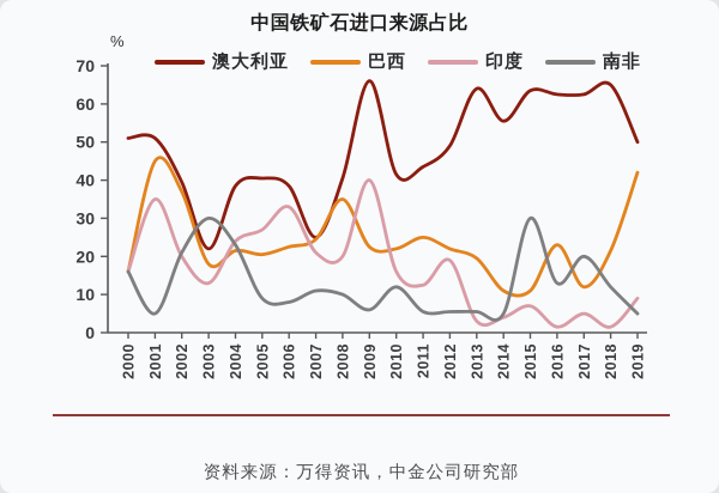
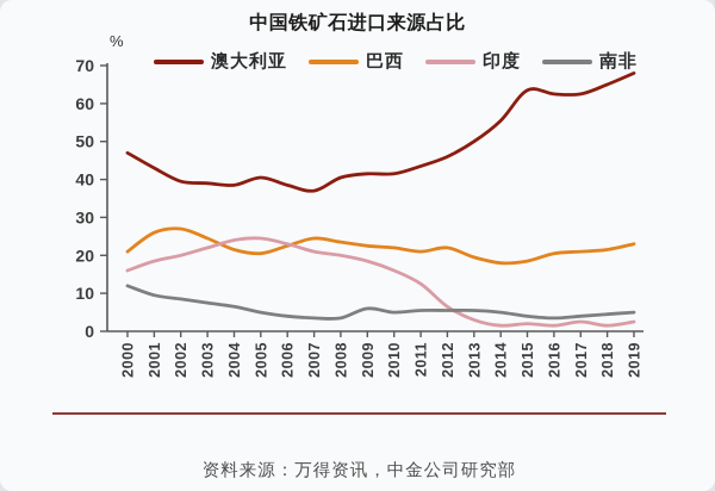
澳大利亚/2000: 51 -> 47
巴西/2000: 16 -> 21
南非/2000: 16 -> 12
澳大利亚/2001: 51 -> 43
巴西/2001: 45 -> 26
印度/2001: 35 -> 18
南非/2001: 5 -> 10
巴西/2002: 37 -> 27
南非/2002: 21 -> 8
澳大利亚/2003: 22 -> 39
巴西/2003: 18 -> 24
印度/2003: 13 -> 22
南非/2003: 30 -> 8
南非/2004: 23 -> 6
印度/2005: 27 -> 24
南非/2005: 9 -> 5
印度/2006: 33 -> 23
南非/2006: 8 -> 4
澳大利亚/2007: 25 -> 37
南非/2007: 11 -> 4
巴西/2008: 35 -> 24
南非/2008: 10 -> 4
澳大利亚/2009: 66 -> 42
印度/2009: 40 -> 18
南非/2010: 12 -> 5
巴西/2011: 25 -> 21
澳大利亚/2012: 49 -> 46
印度/2012: 19 -> 6
澳大利亚/2013: 64 -> 50
巴西/2014: 11 -> 18
印度/2014: 4 -> 2
巴西/2015: 11 -> 18
印度/2015: 7 -> 2
南非/2015: 30 -> 4
巴西/2016: 23 -> 20
南非/2016: 13 -> 4
巴西/2017: 12 -> 21
印度/2017: 5 -> 2
南非/2017: 20 -> 4
南非/2018: 12 -> 4
澳大利亚/2019: 50 -> 68
巴西/2019: 42 -> 23
印度/2019: 9 -> 2
